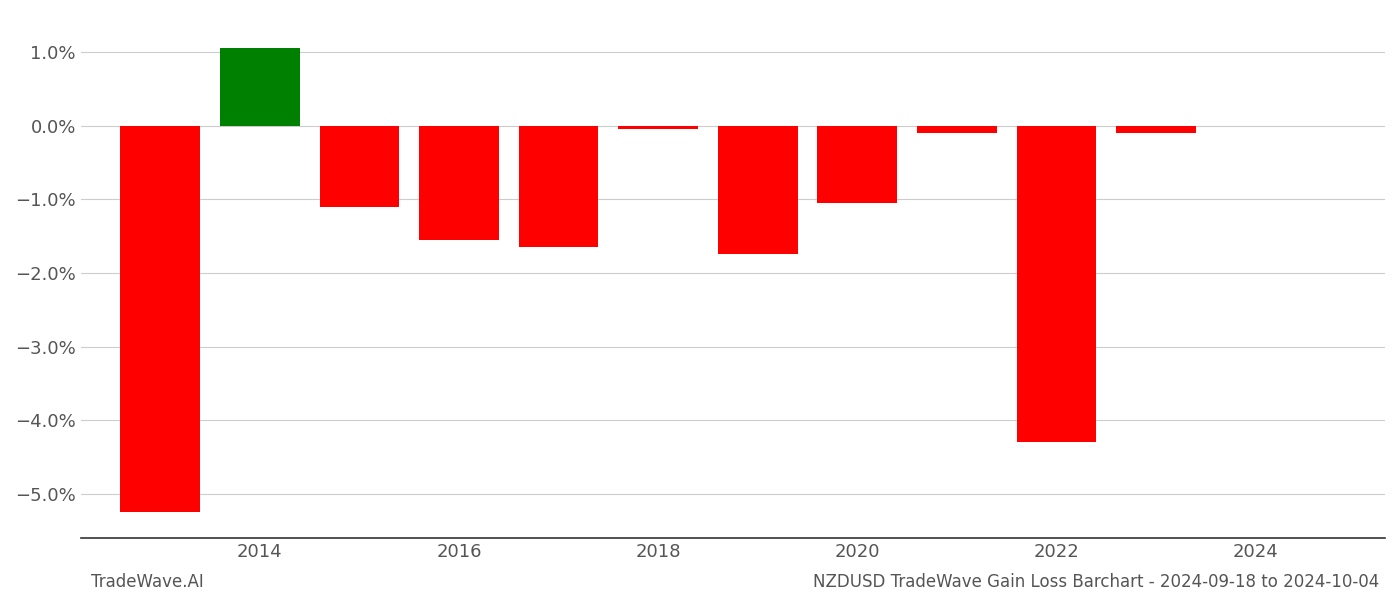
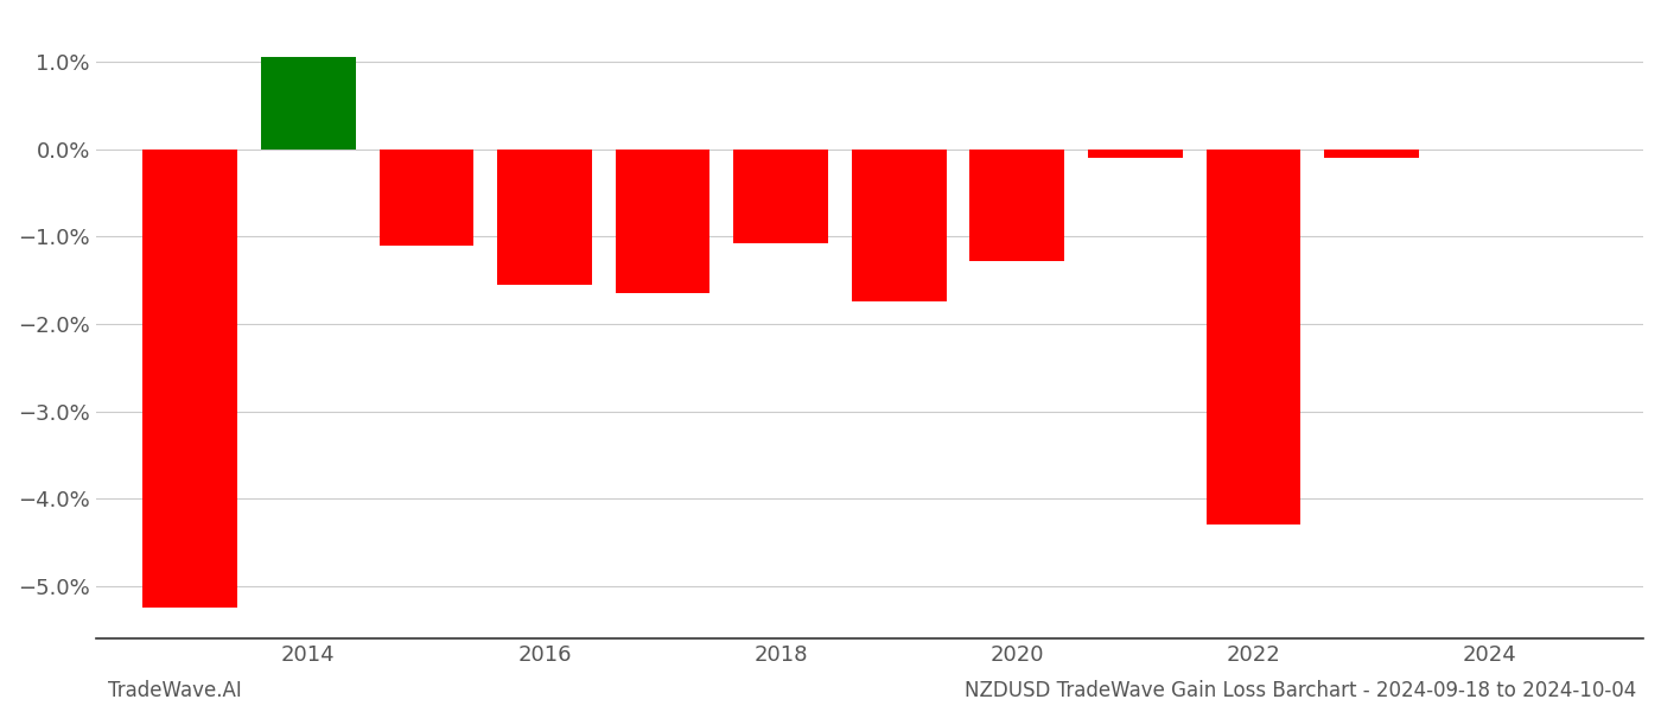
2018: -0.05% -> -1.08%
2020: -1.05% -> -1.28%
